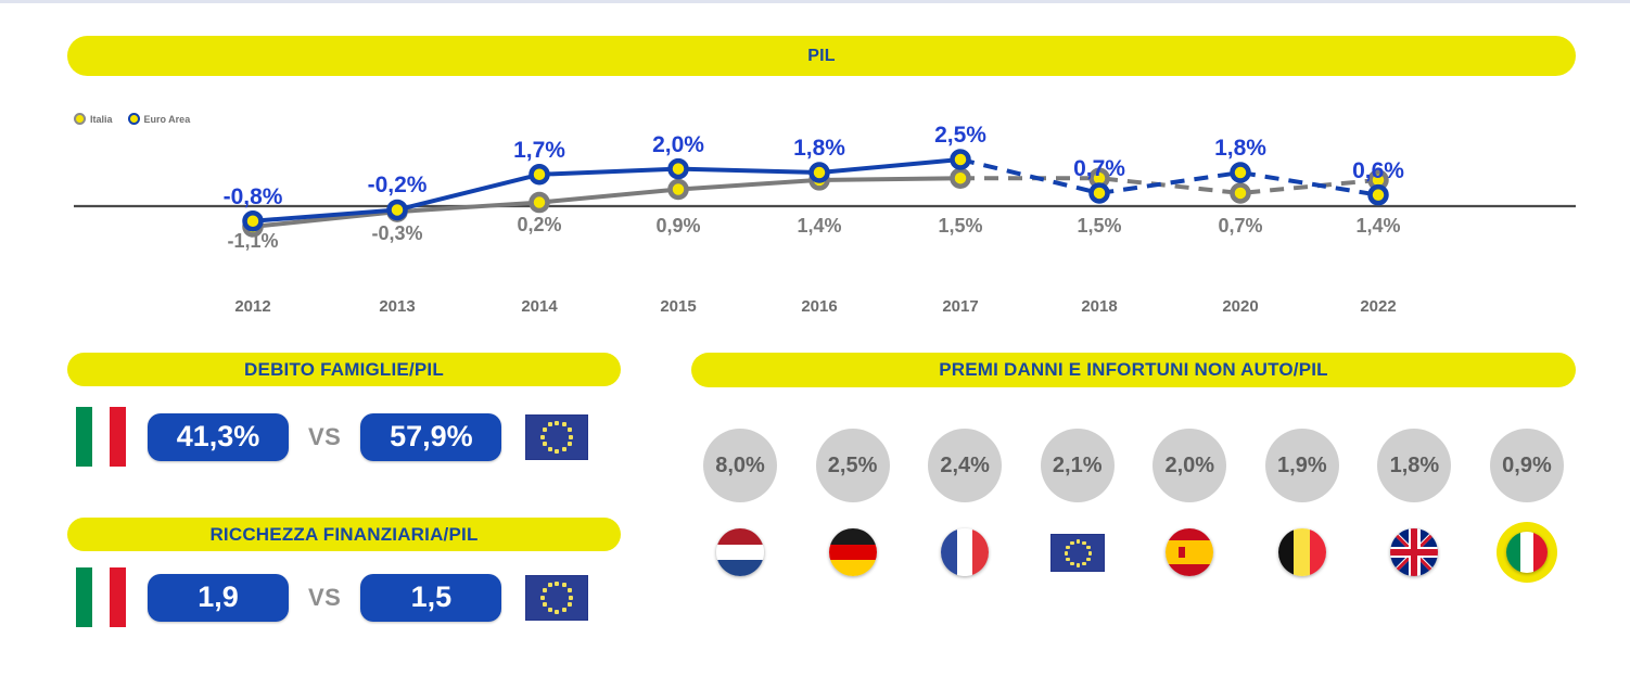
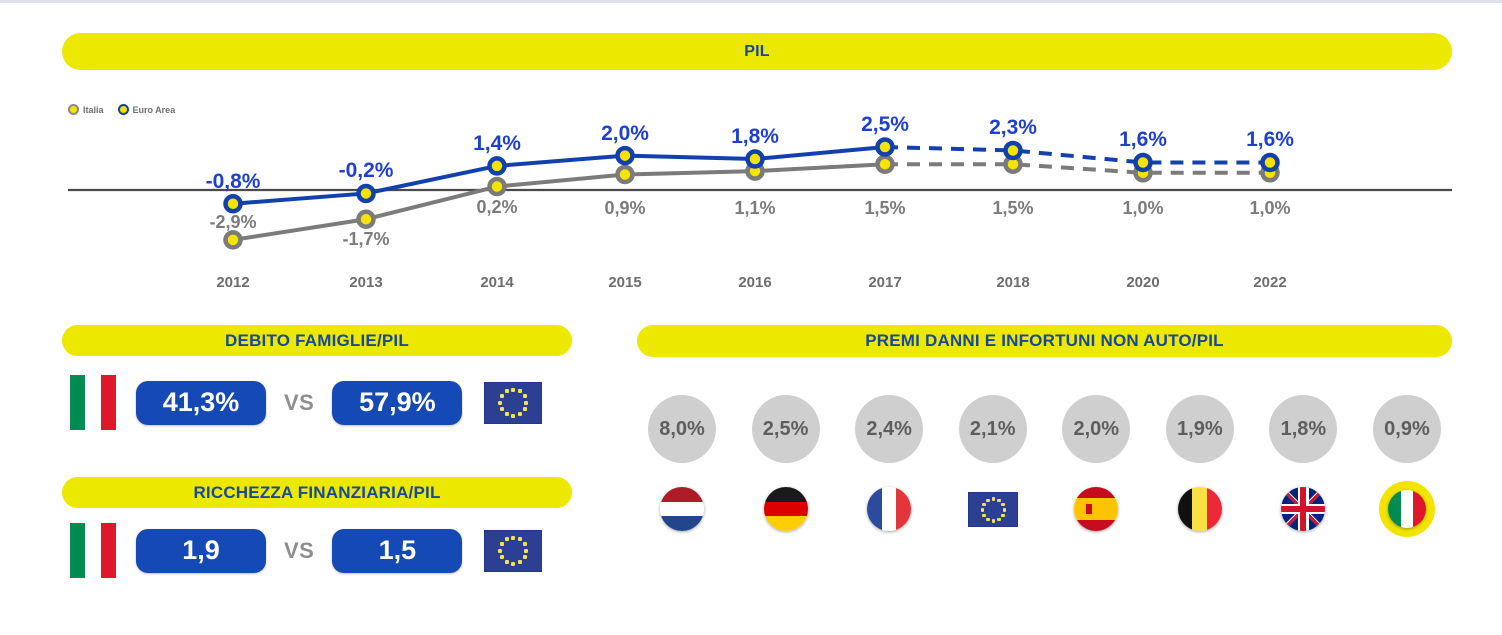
Italia/2012: -1,1% -> -2,9%
Italia/2013: -0,3% -> -1,7%
Euro Area/2014: 1,7% -> 1,4%
Italia/2016: 1,4% -> 1,1%
Euro Area/2018: 0,7% -> 2,3%
Italia/2020: 0,7% -> 1,0%
Euro Area/2020: 1,8% -> 1,6%
Italia/2022: 1,4% -> 1,0%
Euro Area/2022: 0,6% -> 1,6%
